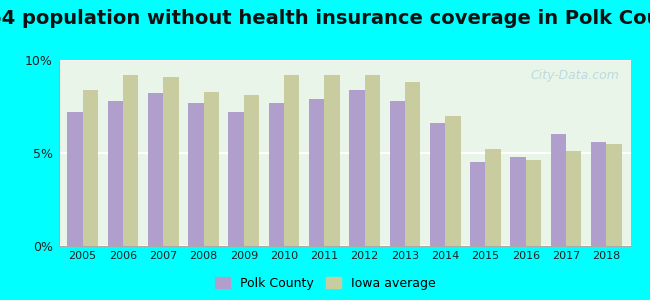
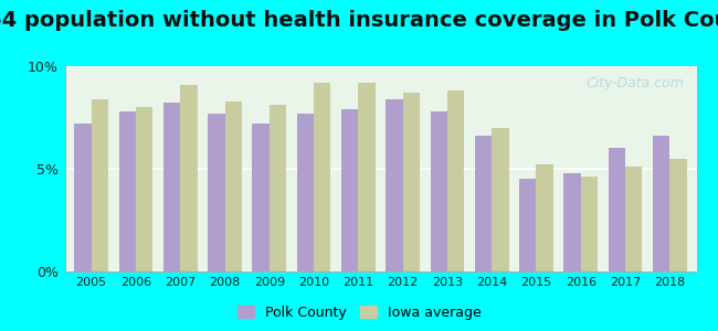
Iowa average/2006: 9.2% -> 8.0%
Iowa average/2012: 9.2% -> 8.7%
Polk County/2018: 5.6% -> 6.6%
